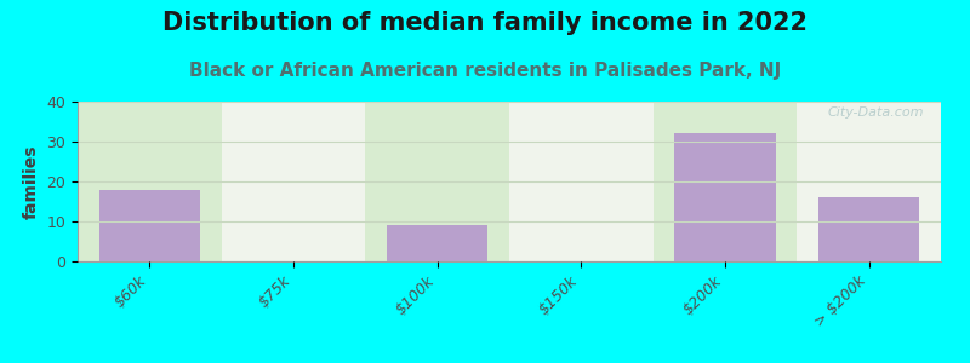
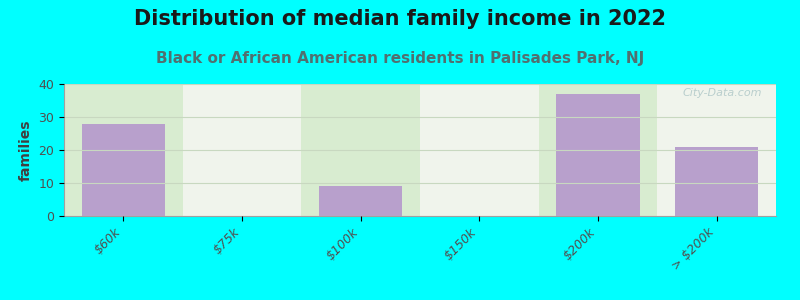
$60k: 18 -> 28
$200k: 32 -> 37
> $200k: 16 -> 21
